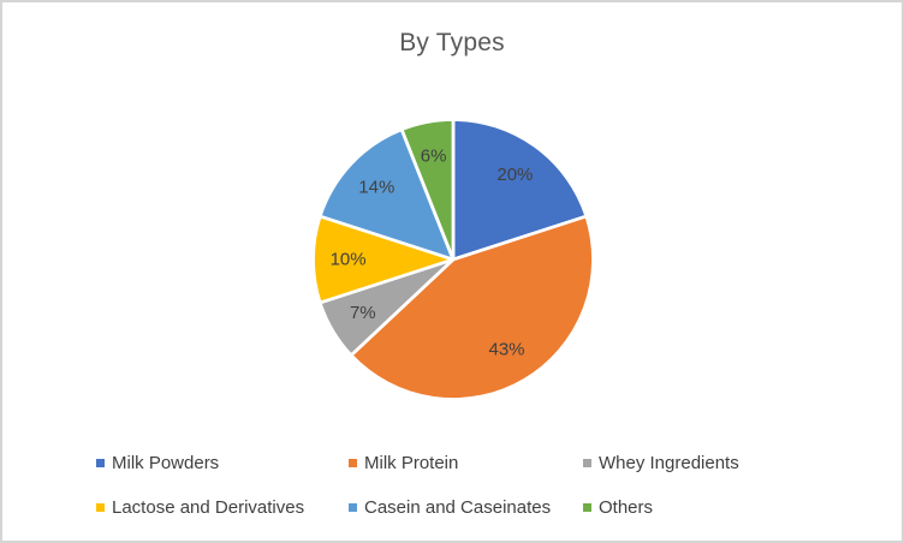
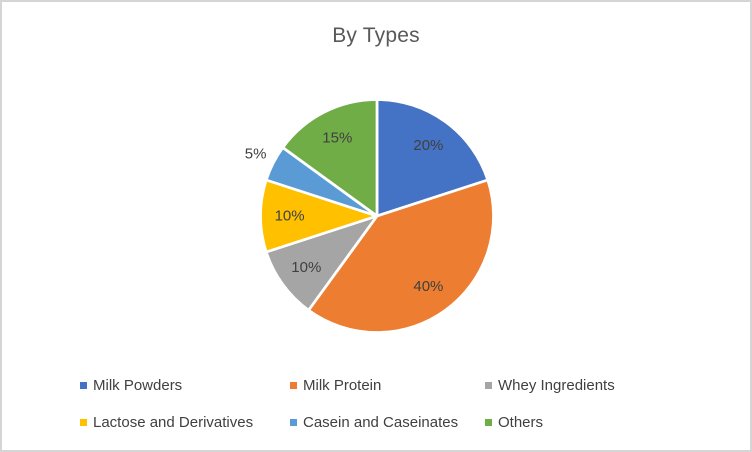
Milk Protein: 43% -> 40%
Whey Ingredients: 7% -> 10%
Casein and Caseinates: 14% -> 5%
Others: 6% -> 15%
